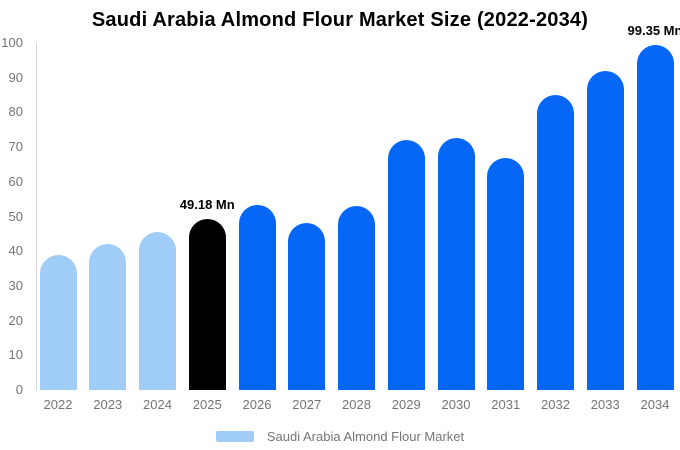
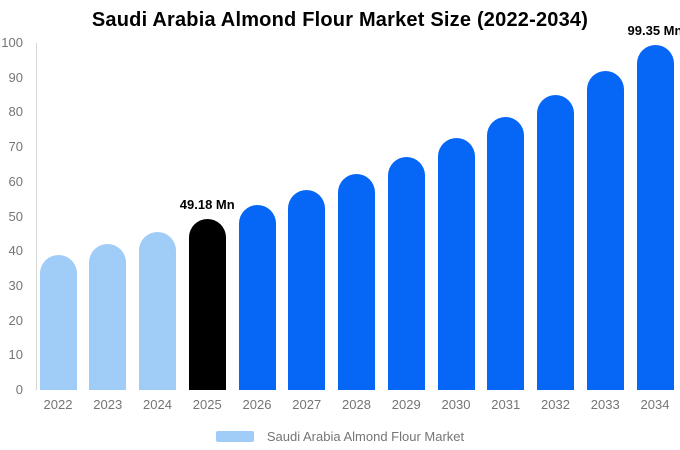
2027: 48 -> 58
2028: 53 -> 62
2029: 72 -> 67
2031: 67 -> 79
